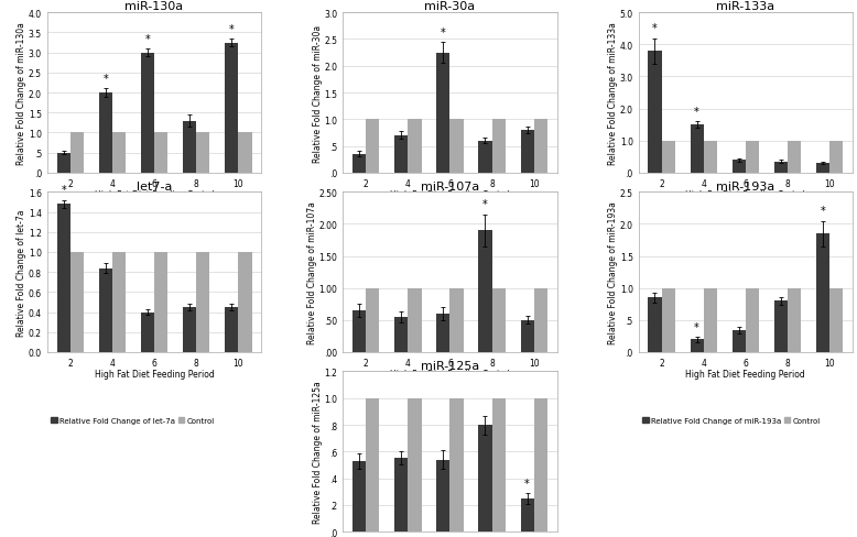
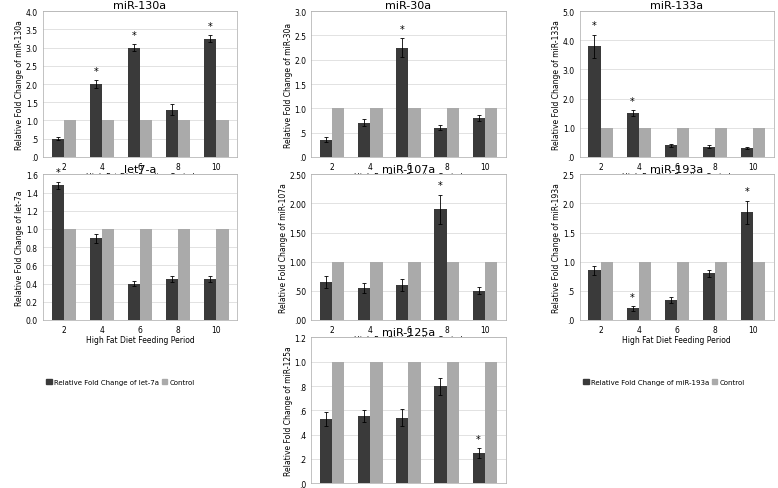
let7-a/Relative Fold Change of let-7a/4: 0.84 -> 0.90
